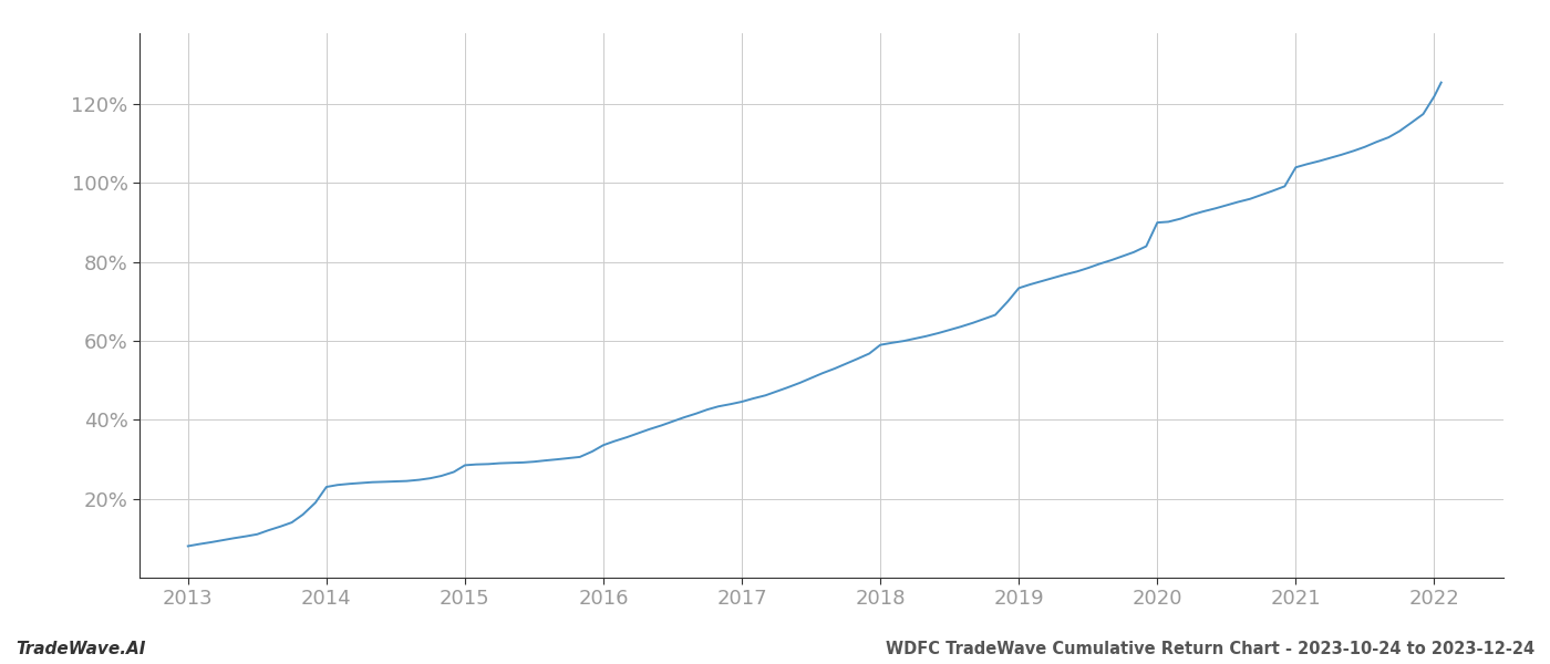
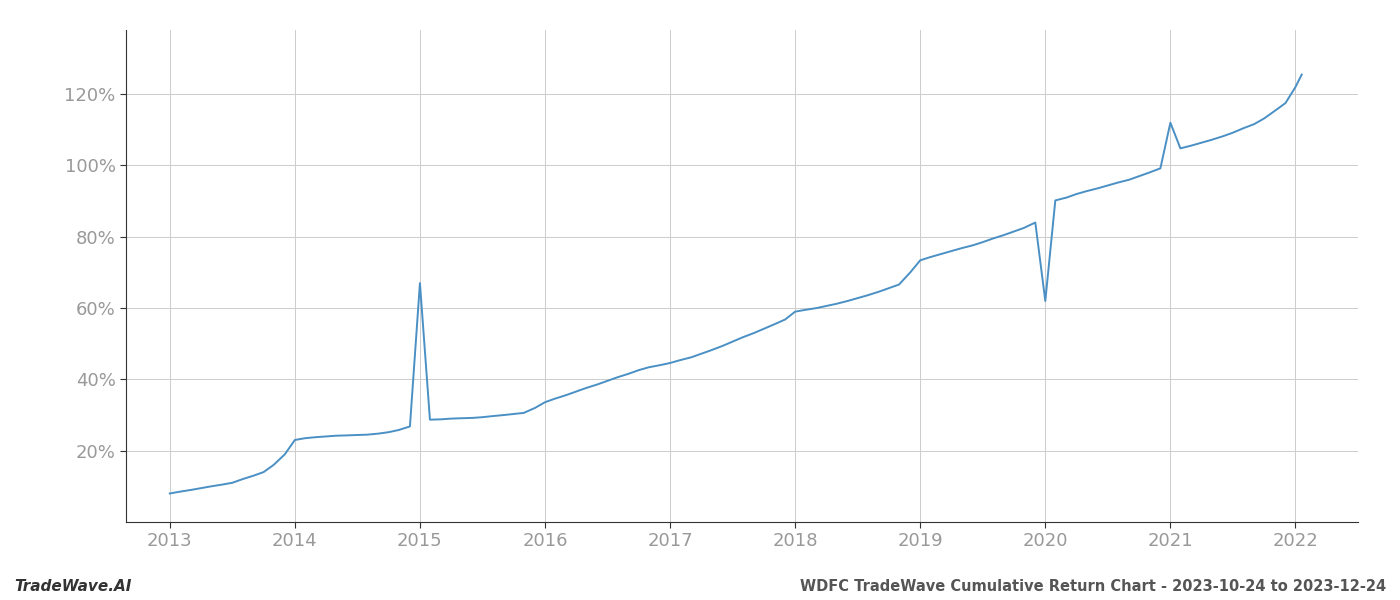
2015: 28.5% -> 67.0%
2020: 90.0% -> 62.0%
2021: 104.0% -> 112.0%
